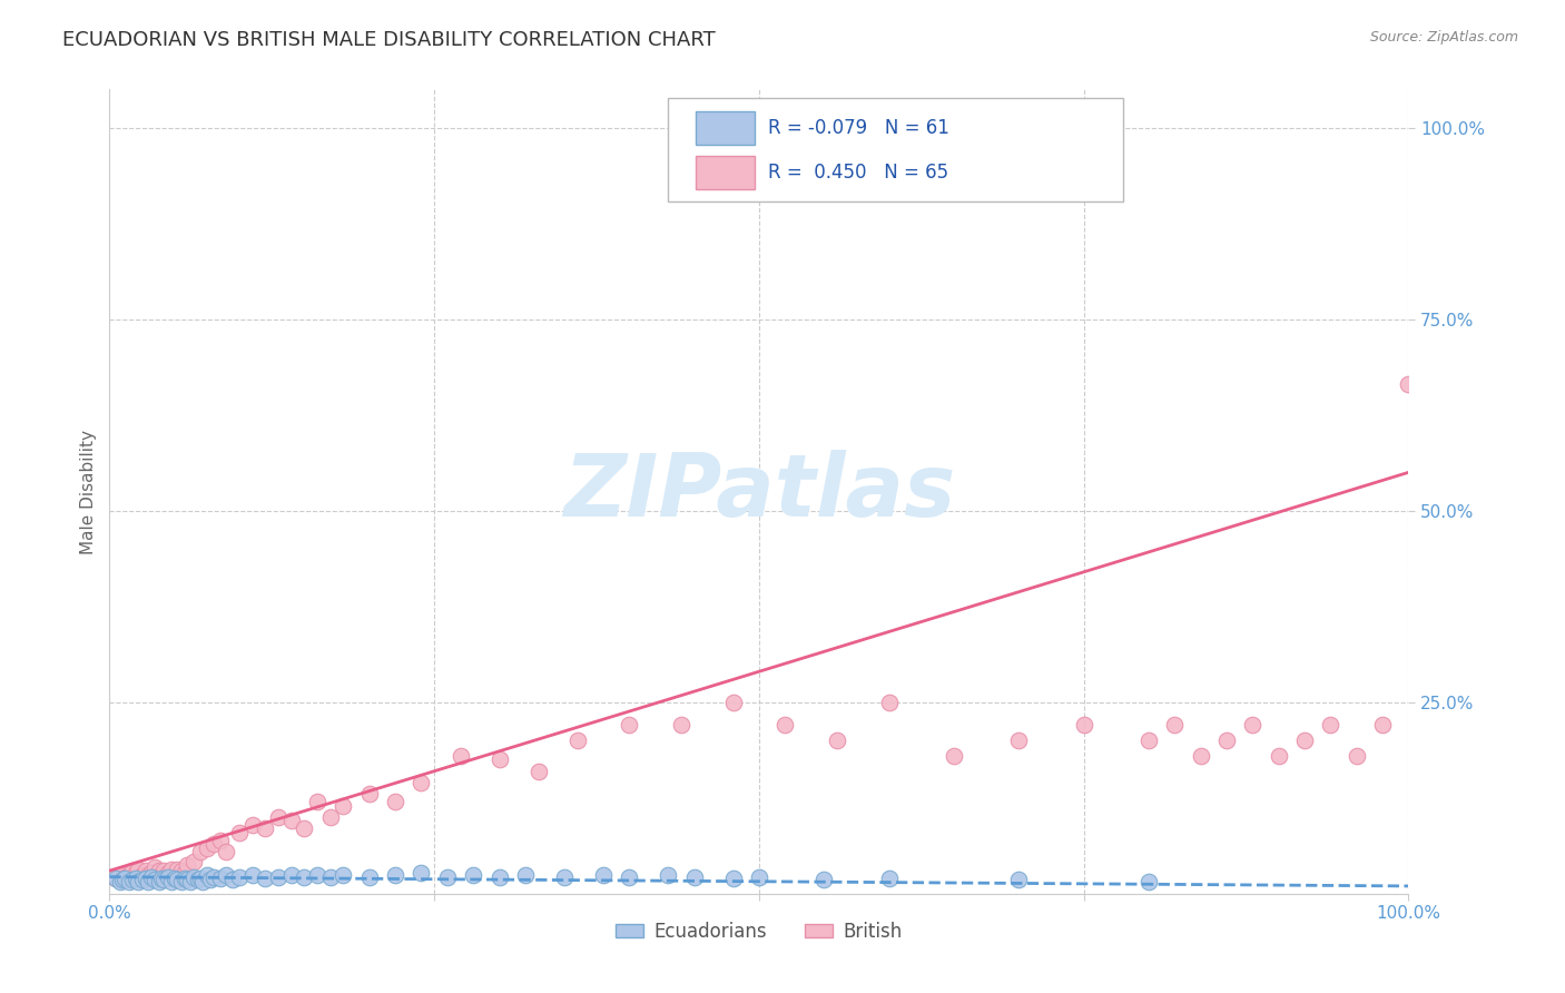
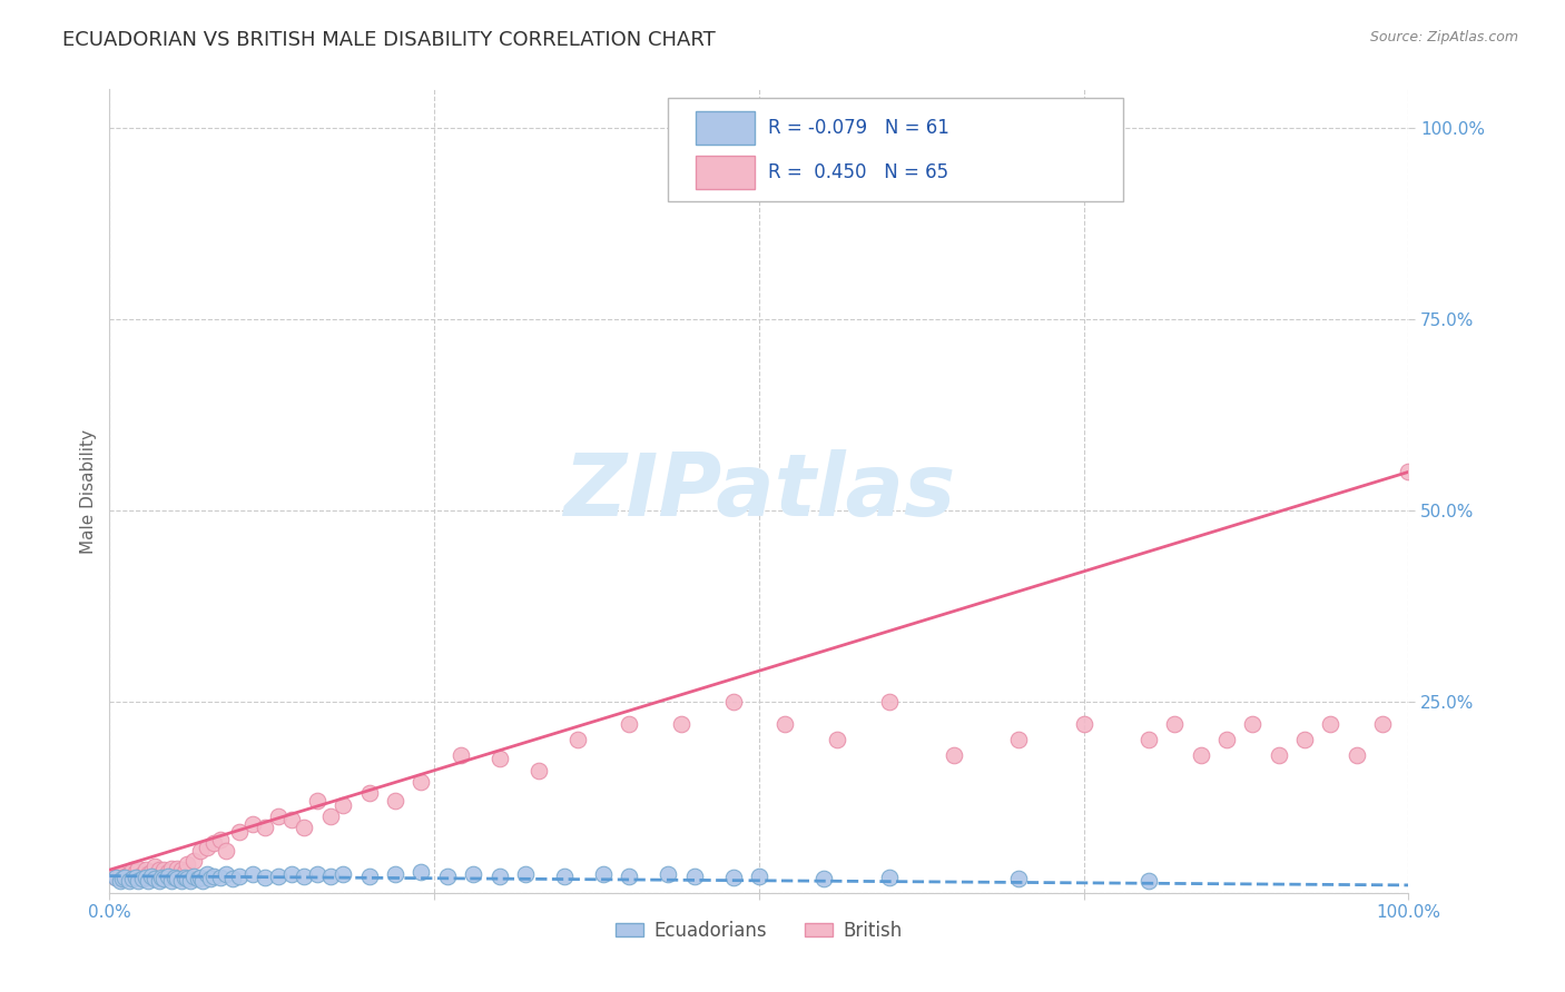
British/100.0%: 66.6% -> 55.0%
